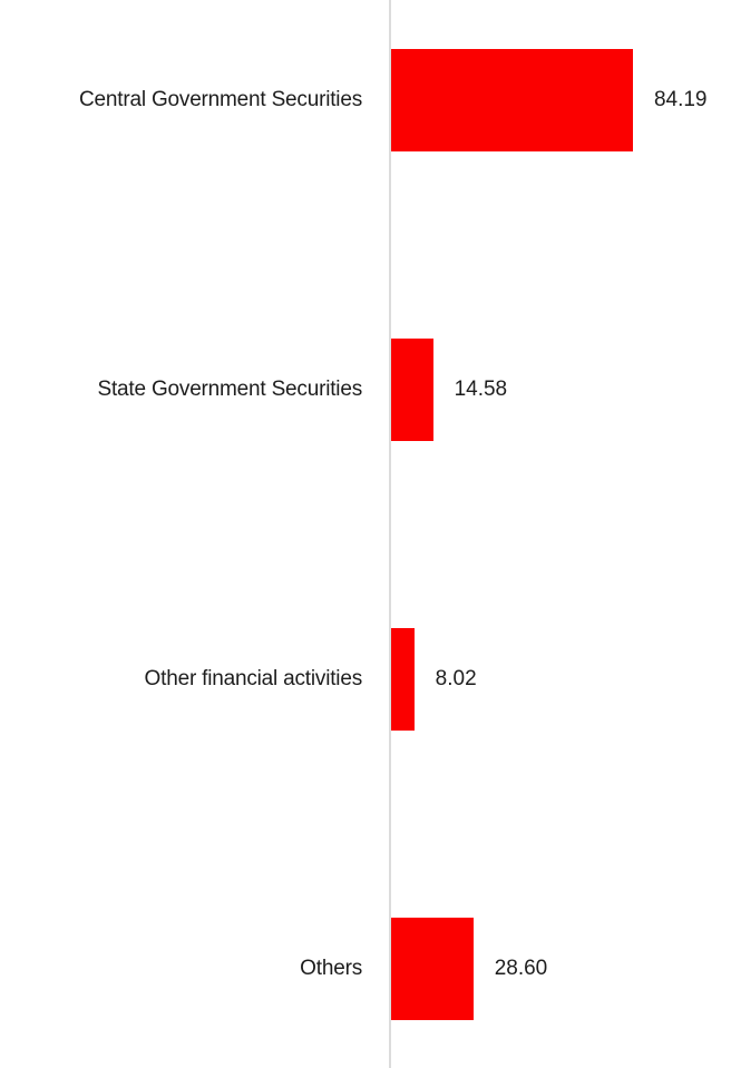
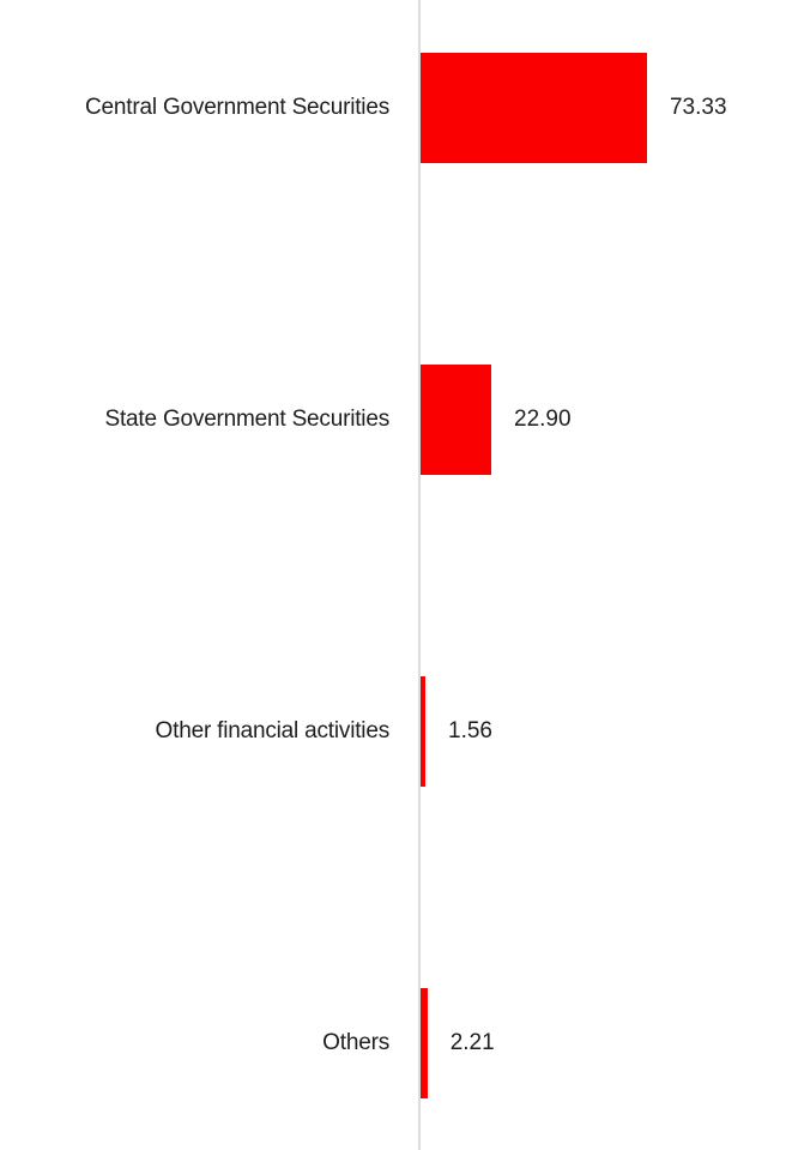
Central Government Securities: 84.19 -> 73.33
State Government Securities: 14.58 -> 22.90
Other financial activities: 8.02 -> 1.56
Others: 28.60 -> 2.21
